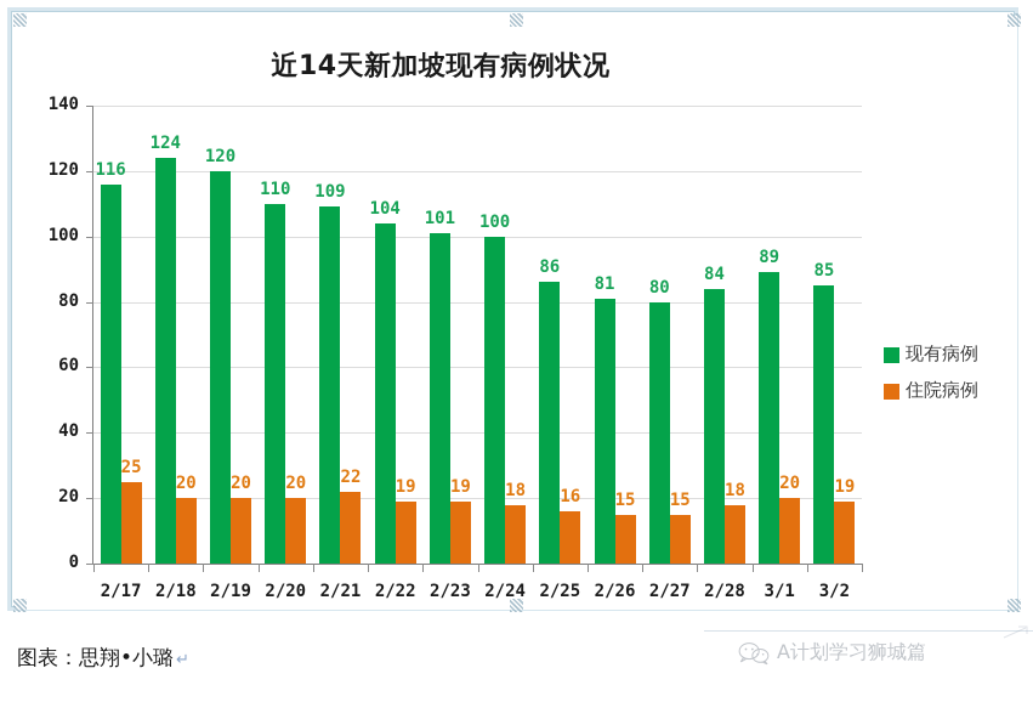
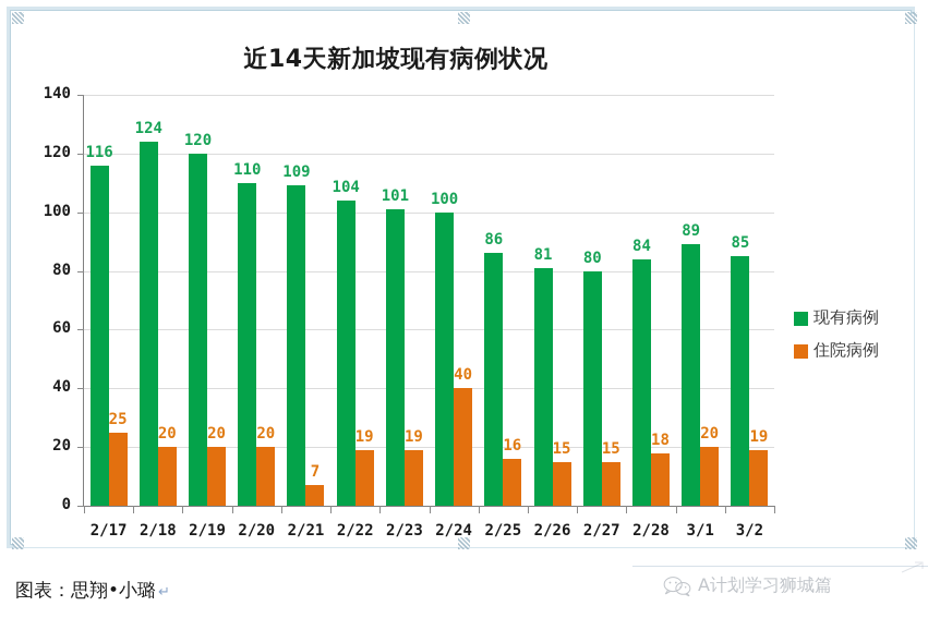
住院病例/2/21: 22 -> 7
住院病例/2/24: 18 -> 40
